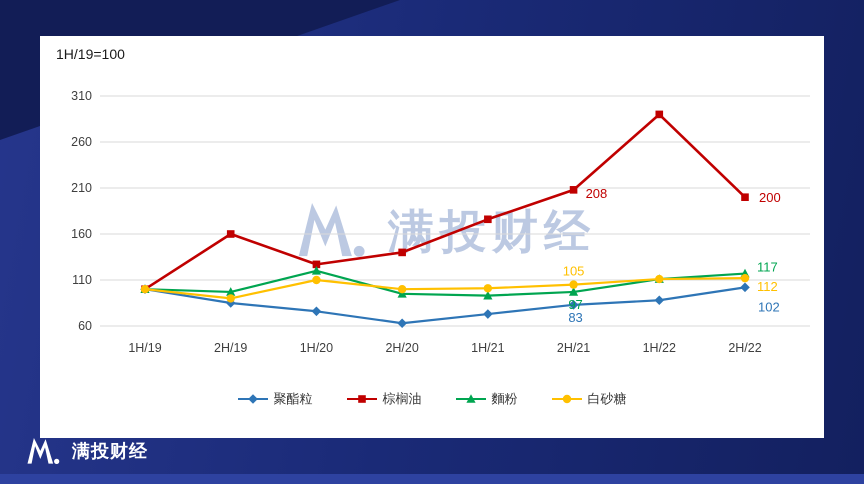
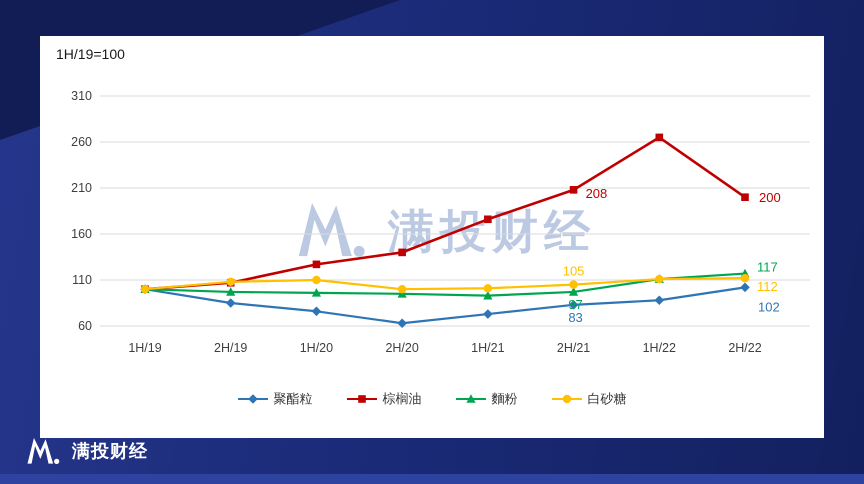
棕榈油/2H/19: 160 -> 110
白砂糖/2H/19: 90 -> 110
麵粉/1H/20: 120 -> 100
棕榈油/1H/22: 290 -> 260
